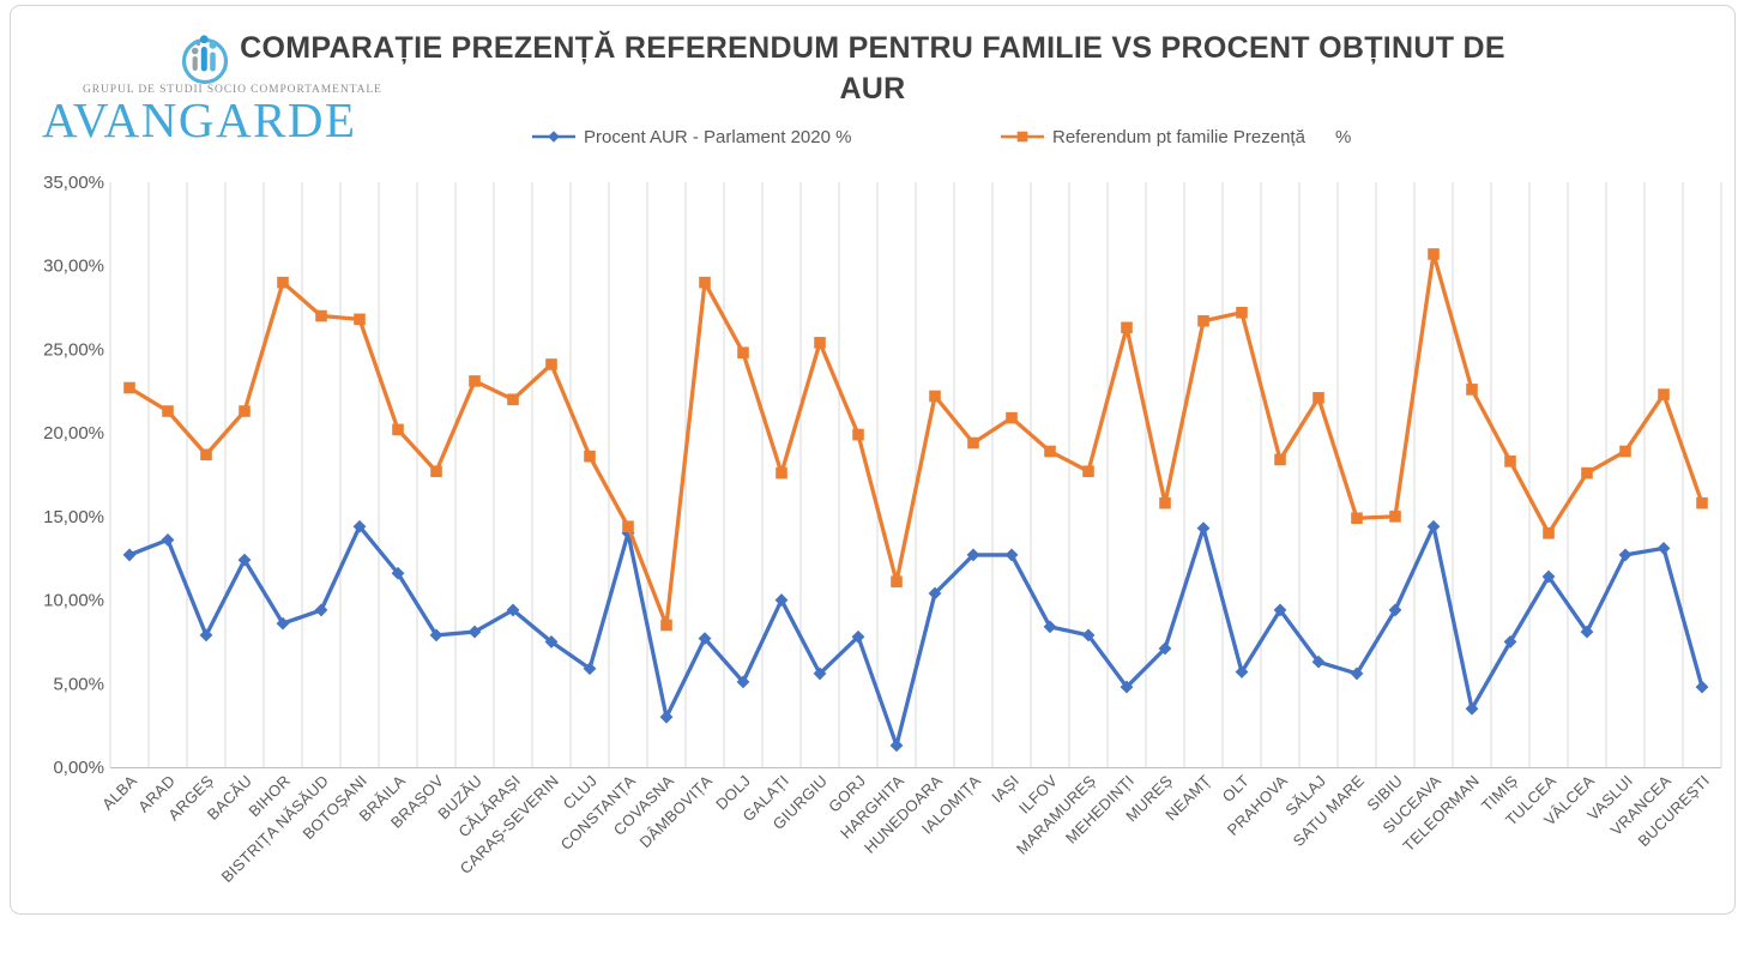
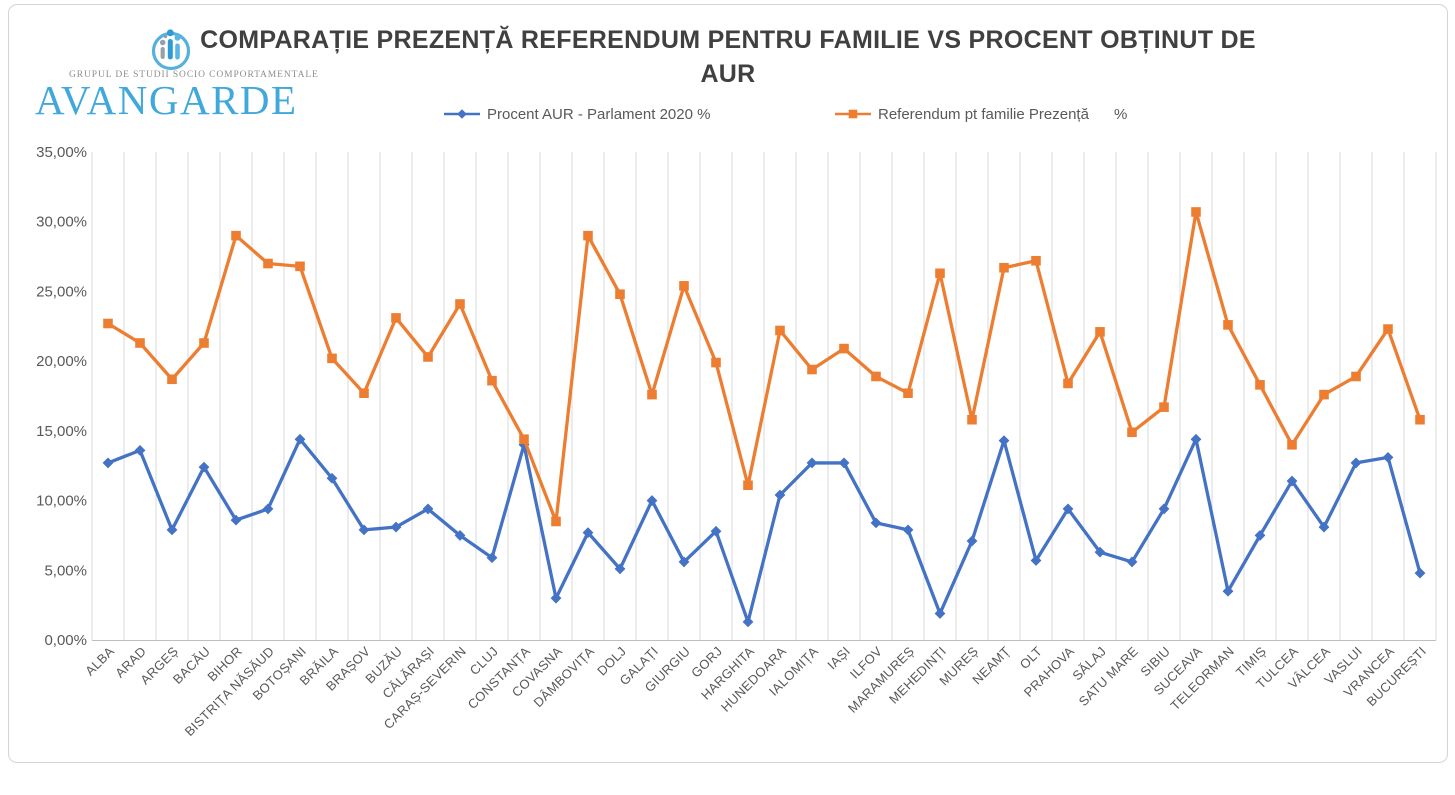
Referendum pt familie Prezență %/CĂLĂRAȘI: 22,0% -> 20,3%
Procent AUR - Parlament 2020 %/MEHEDINȚI: 4,8% -> 1,9%
Referendum pt familie Prezență %/SIBIU: 15,0% -> 16,7%
